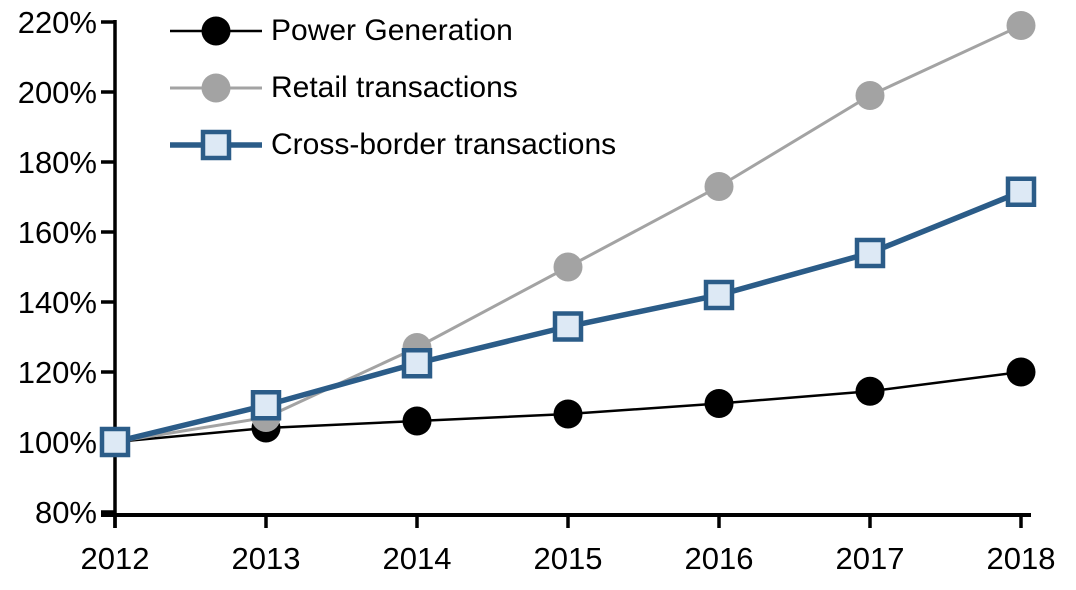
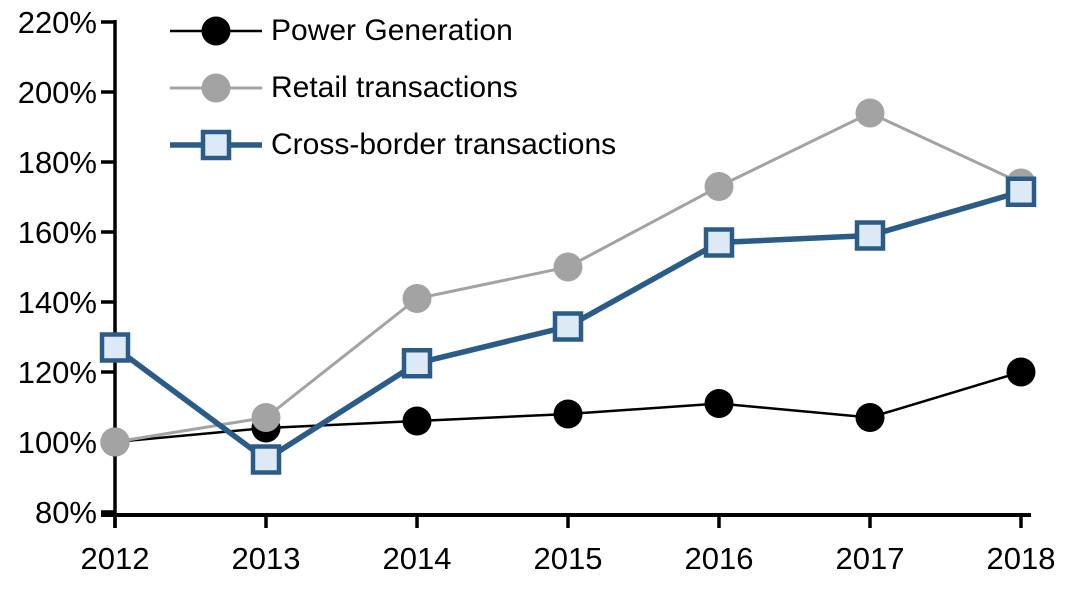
Cross-border transactions/2012: 100% -> 127%
Cross-border transactions/2013: 110% -> 95%
Retail transactions/2014: 127% -> 141%
Cross-border transactions/2016: 142% -> 157%
Power Generation/2017: 114% -> 107%
Retail transactions/2017: 199% -> 194%
Cross-border transactions/2017: 154% -> 159%
Retail transactions/2018: 219% -> 174%
